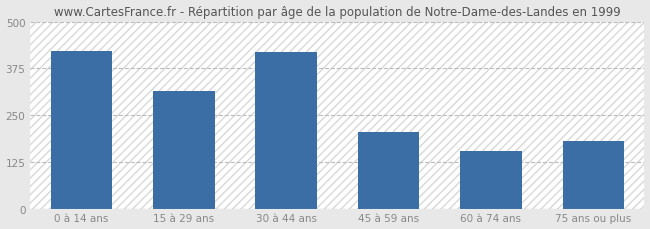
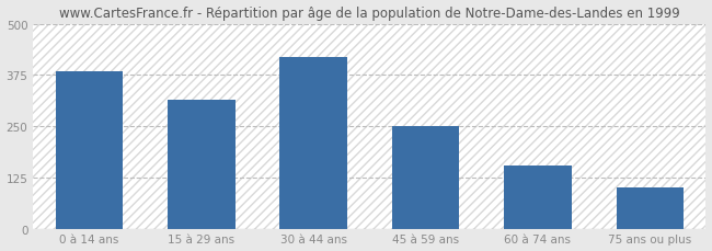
0 à 14 ans: 420 -> 383
45 à 59 ans: 205 -> 250
75 ans ou plus: 180 -> 100
